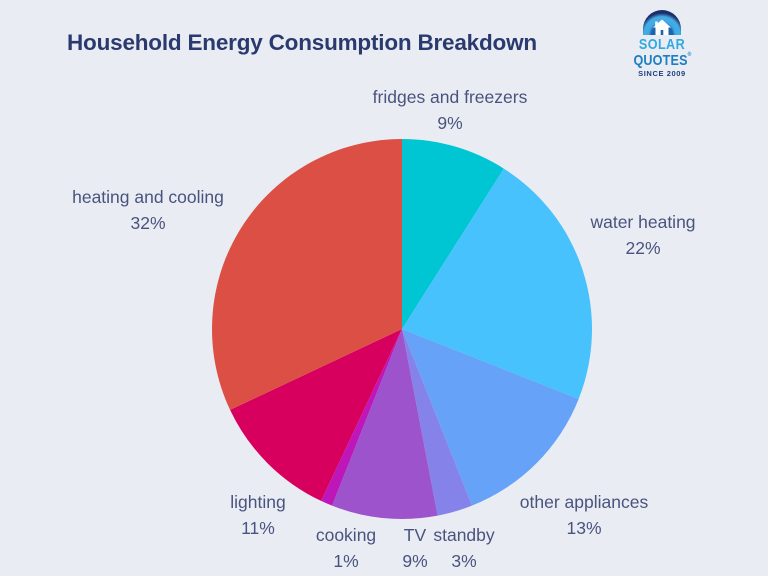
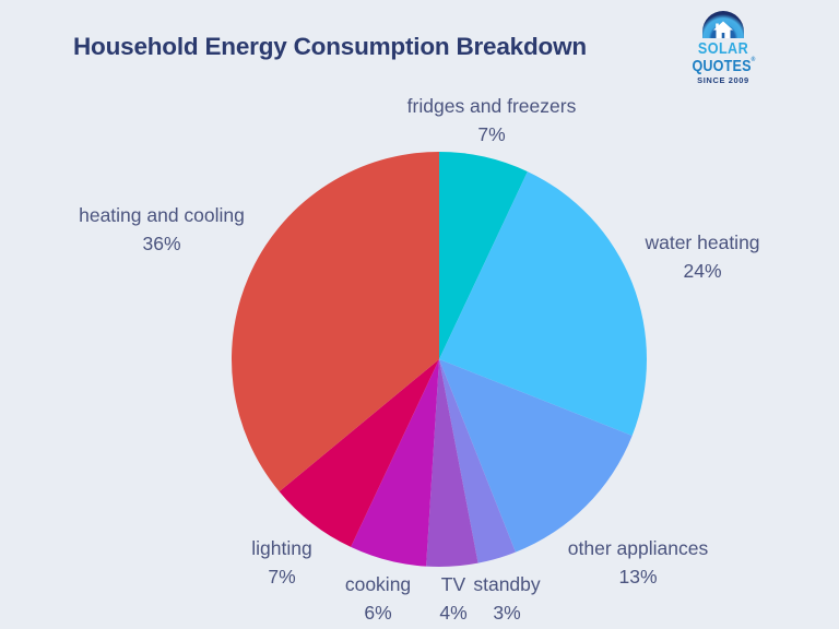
fridges and freezers: 9% -> 7%
water heating: 22% -> 24%
TV: 9% -> 4%
cooking: 1% -> 6%
lighting: 11% -> 7%
heating and cooling: 32% -> 36%
